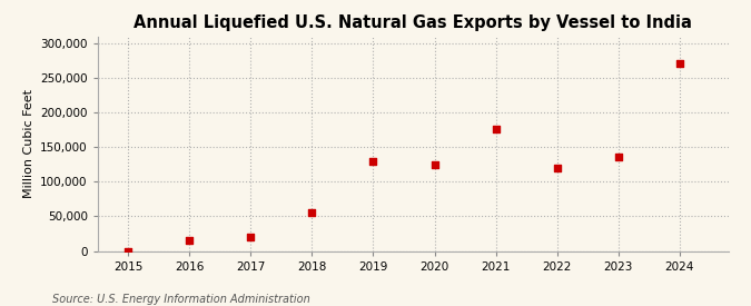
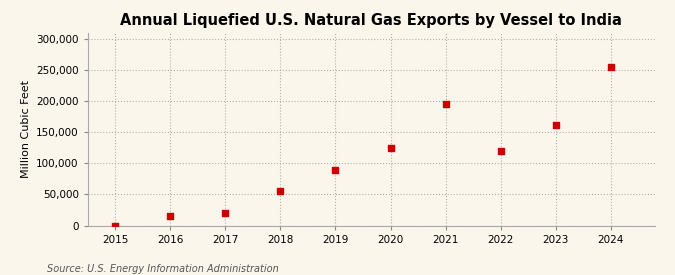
2019: 130,000 -> 90,000
2021: 176,000 -> 195,000
2023: 136,000 -> 162,000
2024: 272,000 -> 255,000
